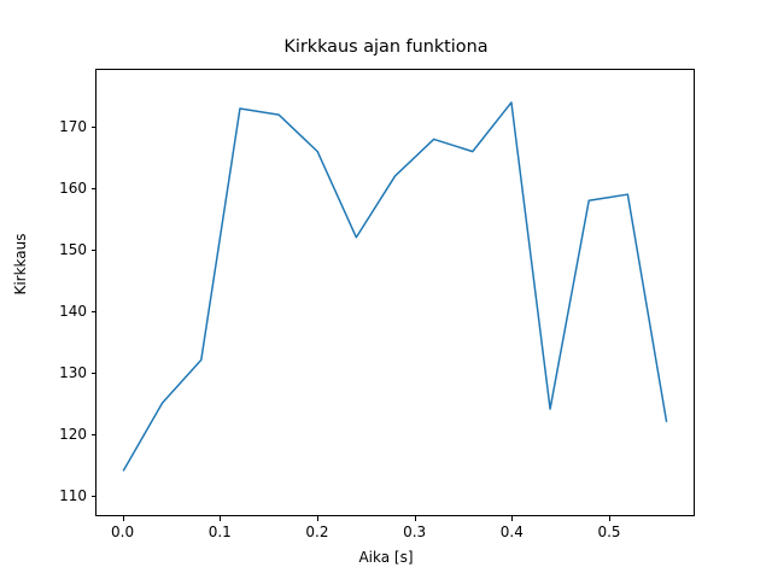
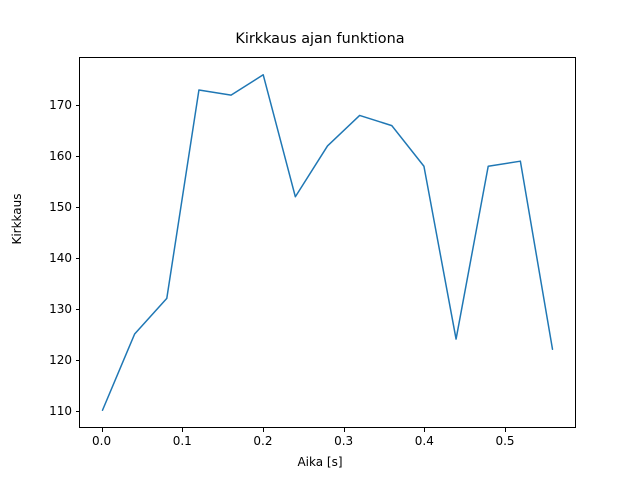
0.0: 114 -> 110
0.2: 166 -> 176
0.4: 174 -> 158
